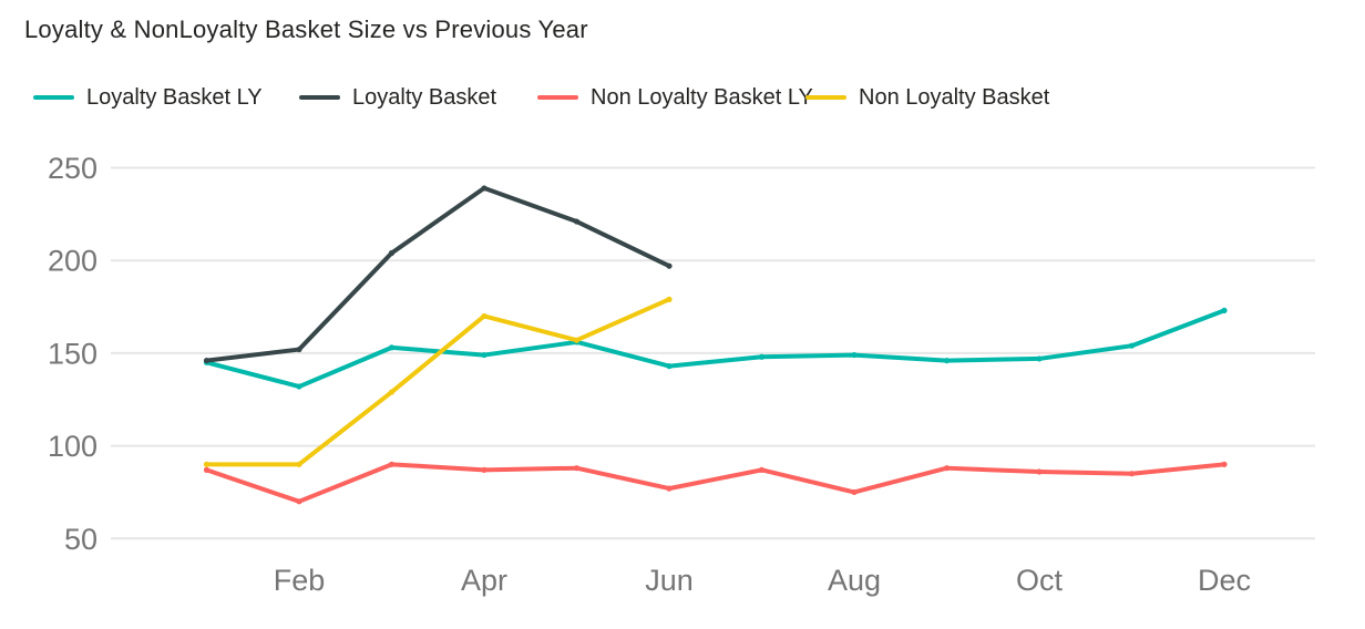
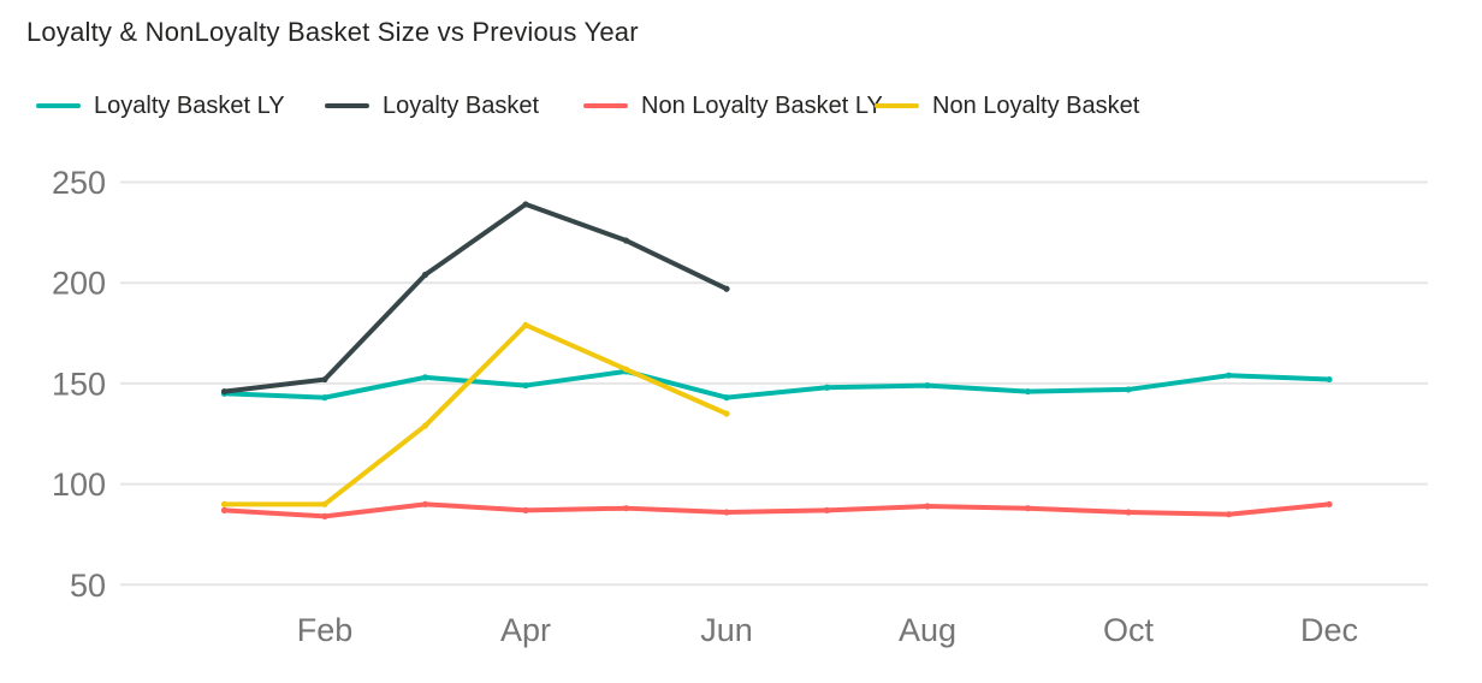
Loyalty Basket LY/Feb: 132 -> 143
Non Loyalty Basket LY/Feb: 70 -> 84
Non Loyalty Basket/Apr: 170 -> 179
Non Loyalty Basket LY/Jun: 77 -> 86
Non Loyalty Basket/Jun: 179 -> 135
Non Loyalty Basket LY/Aug: 75 -> 89
Loyalty Basket LY/Dec: 173 -> 152
